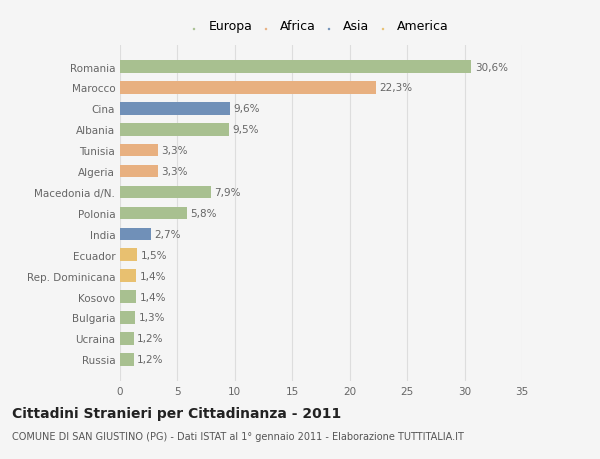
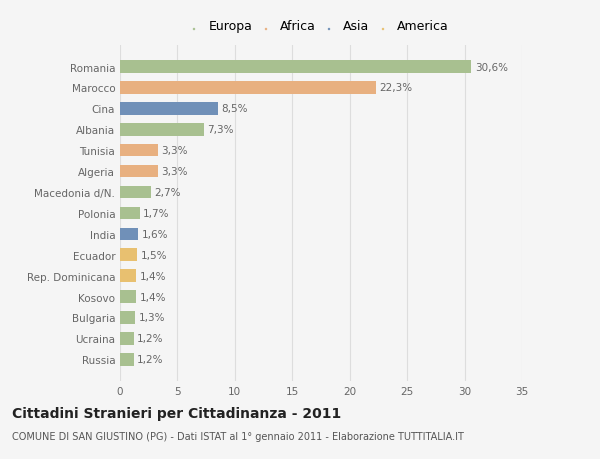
Cina: 9,6% -> 8,5%
Albania: 9,5% -> 7,3%
Macedonia d/N.: 7,9% -> 2,7%
Polonia: 5,8% -> 1,7%
India: 2,7% -> 1,6%
